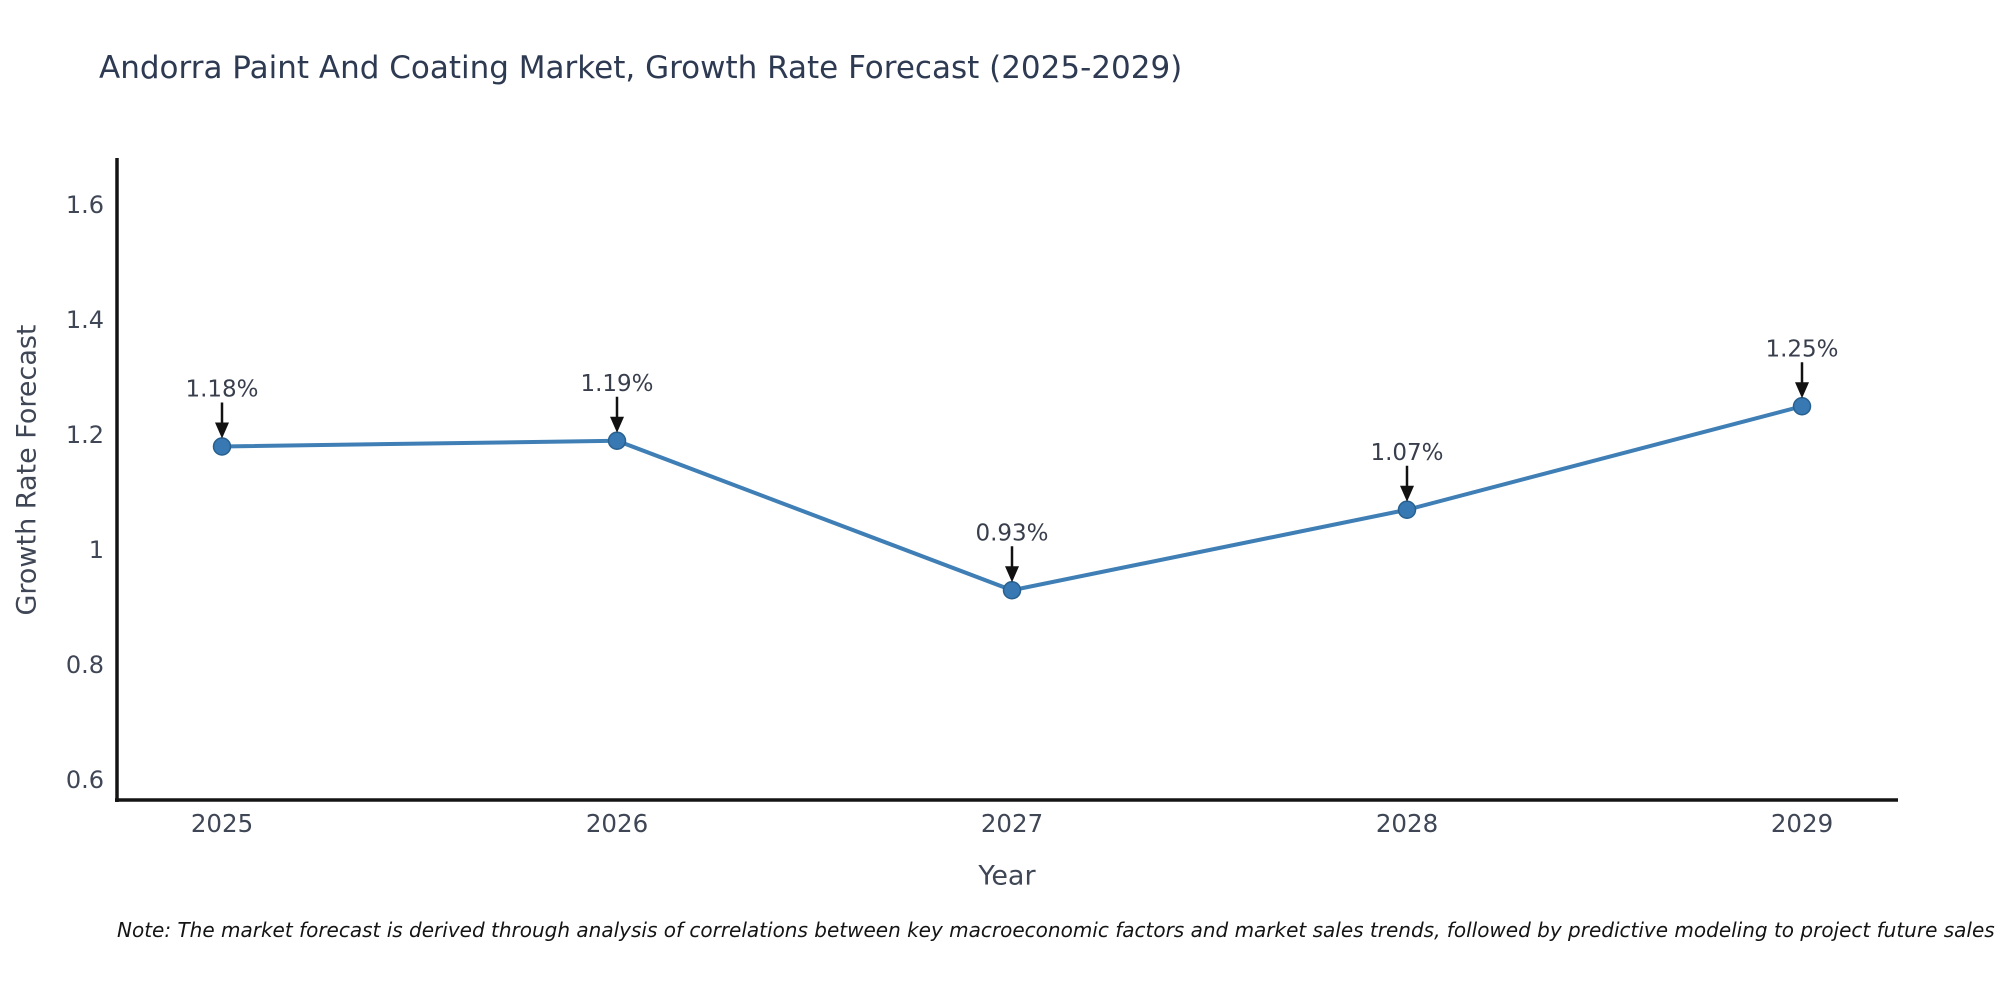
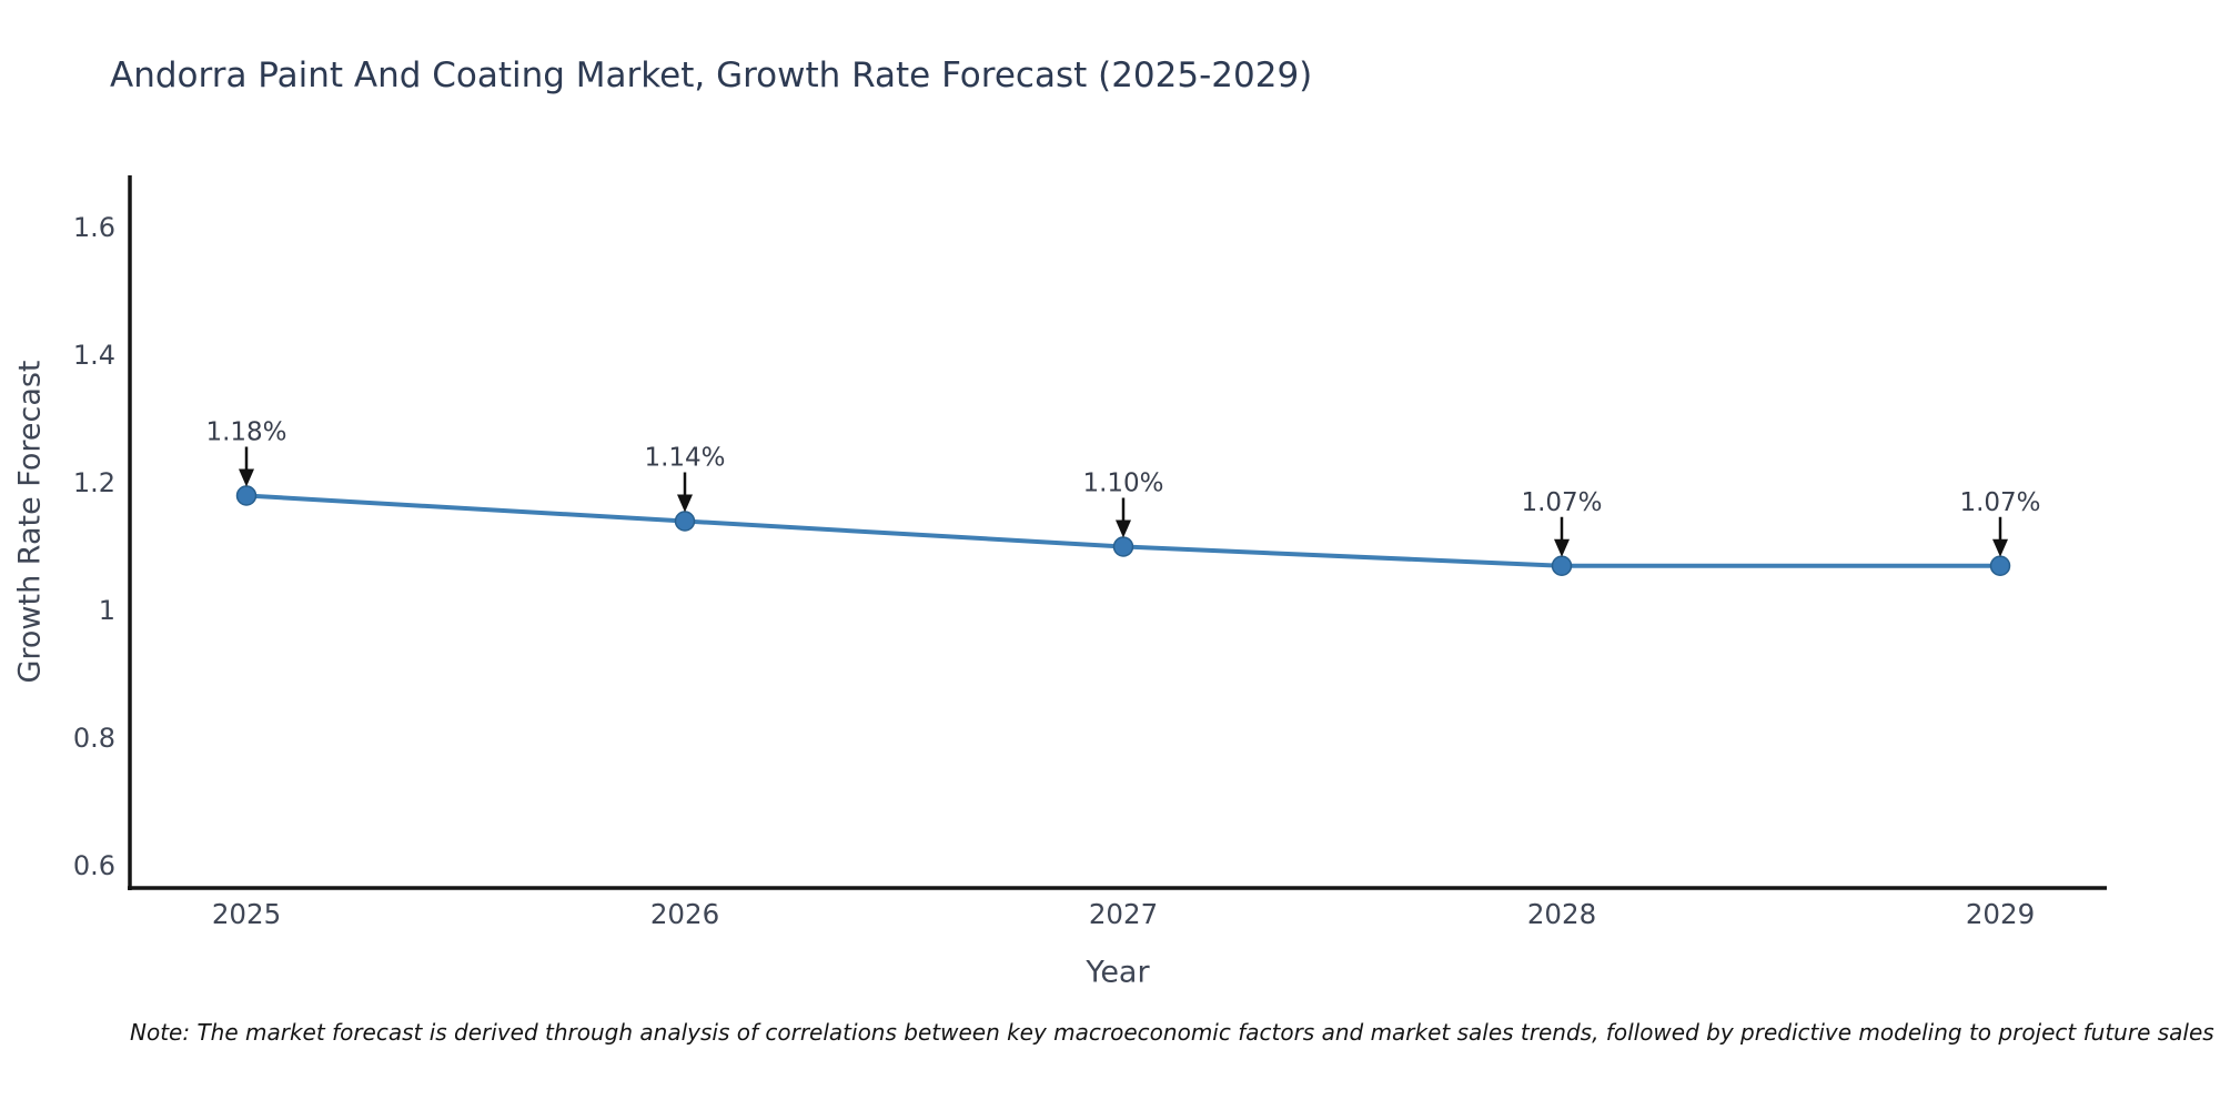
2026: 1.19% -> 1.14%
2027: 0.93% -> 1.10%
2029: 1.25% -> 1.07%
